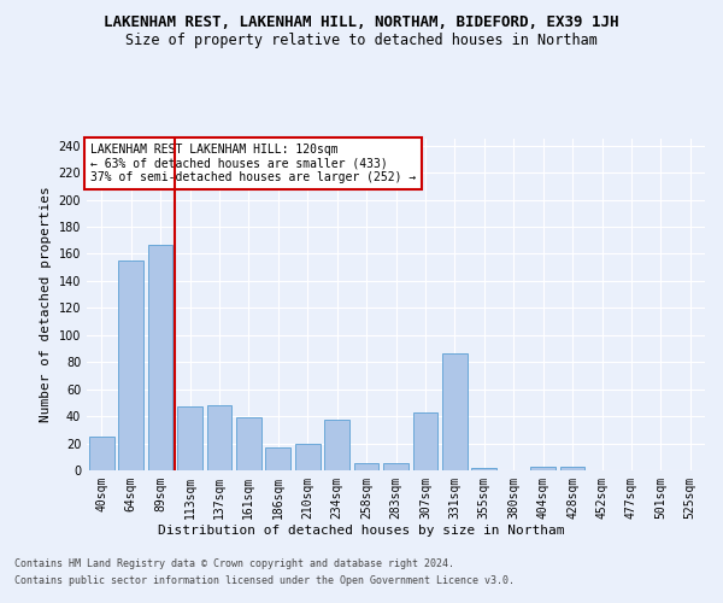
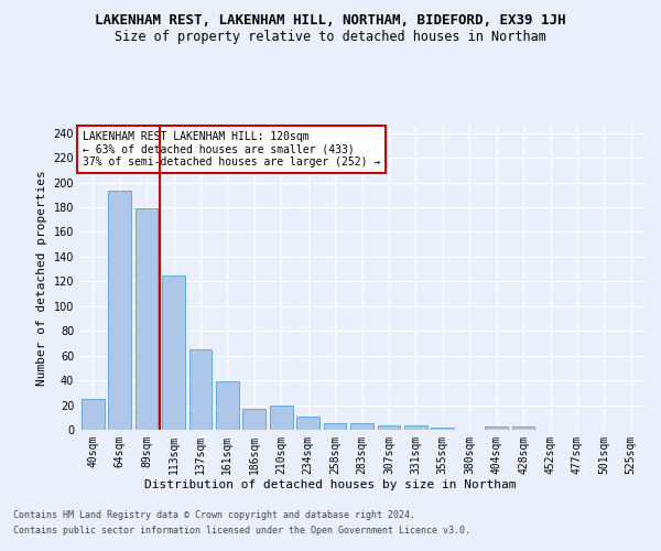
64sqm: 155 -> 193
89sqm: 167 -> 179
113sqm: 47 -> 125
137sqm: 48 -> 65
234sqm: 37 -> 11
307sqm: 43 -> 4
331sqm: 86 -> 4
